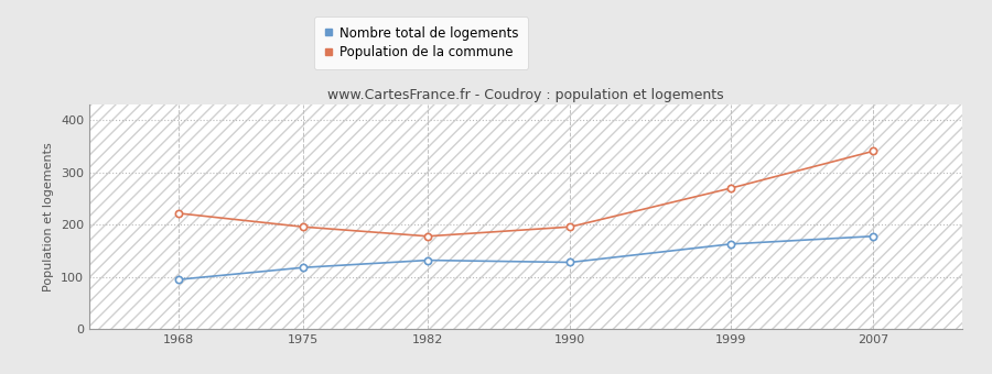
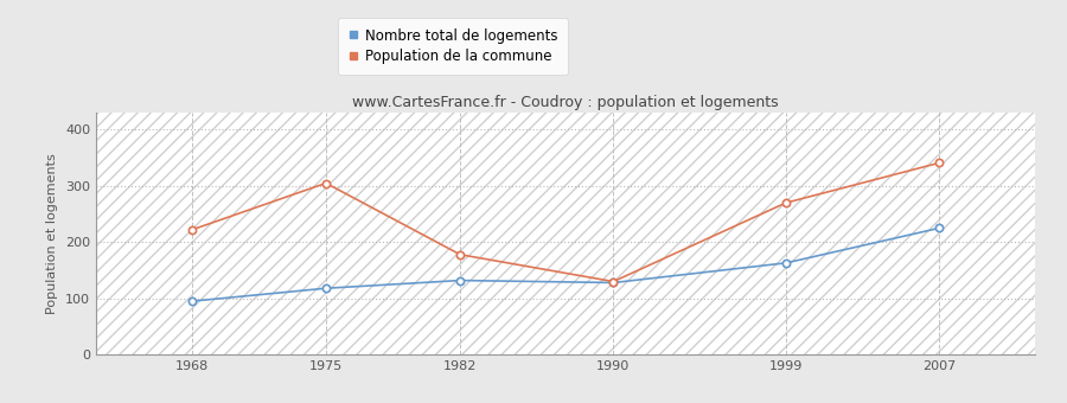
Population de la commune/1975: 196 -> 305
Population de la commune/1990: 196 -> 130
Nombre total de logements/2007: 178 -> 225
